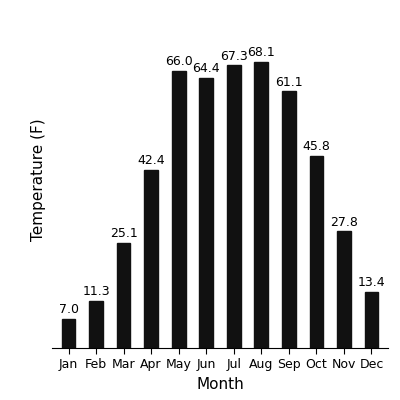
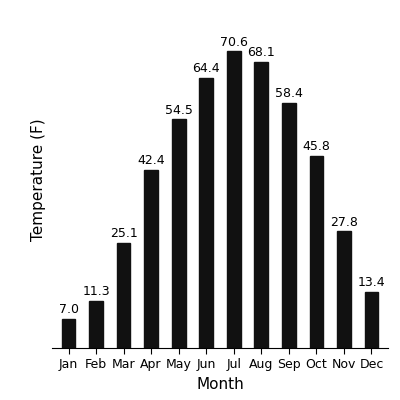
May: 66.0 -> 54.5
Jul: 67.3 -> 70.6
Sep: 61.1 -> 58.4
